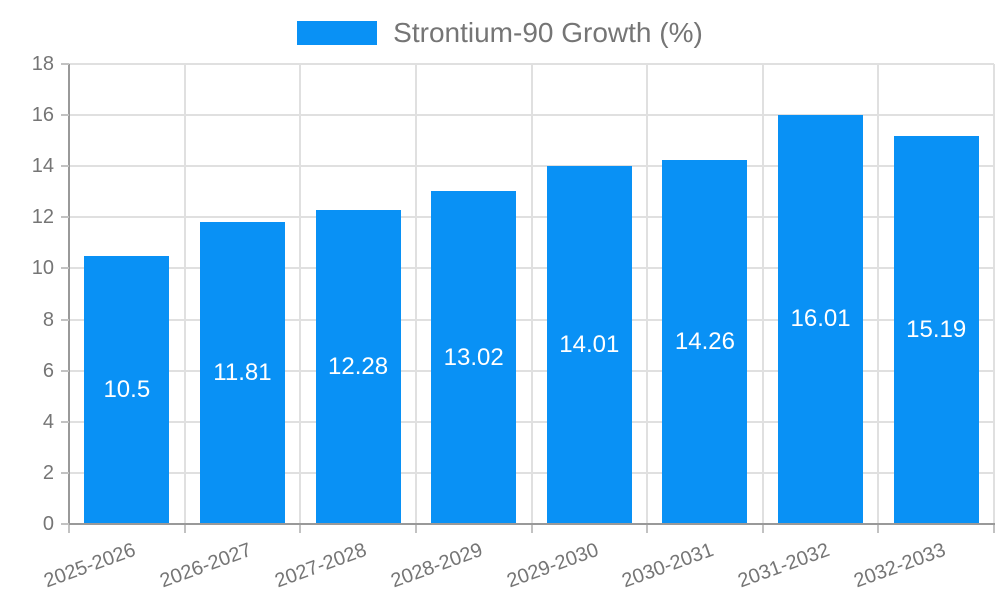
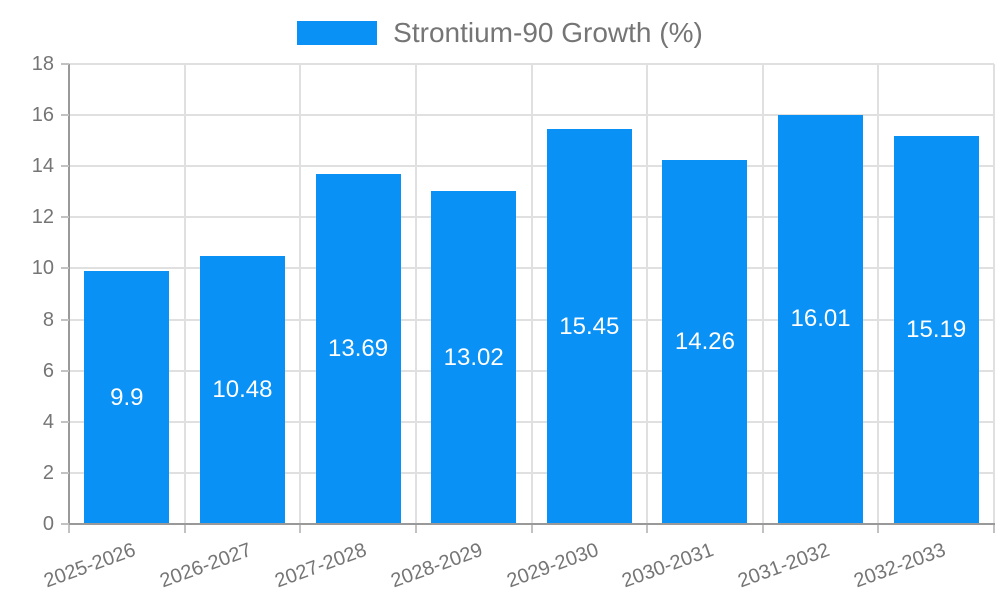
2025-2026: 10.5 -> 9.9
2026-2027: 11.81 -> 10.48
2027-2028: 12.28 -> 13.69
2029-2030: 14.01 -> 15.45
